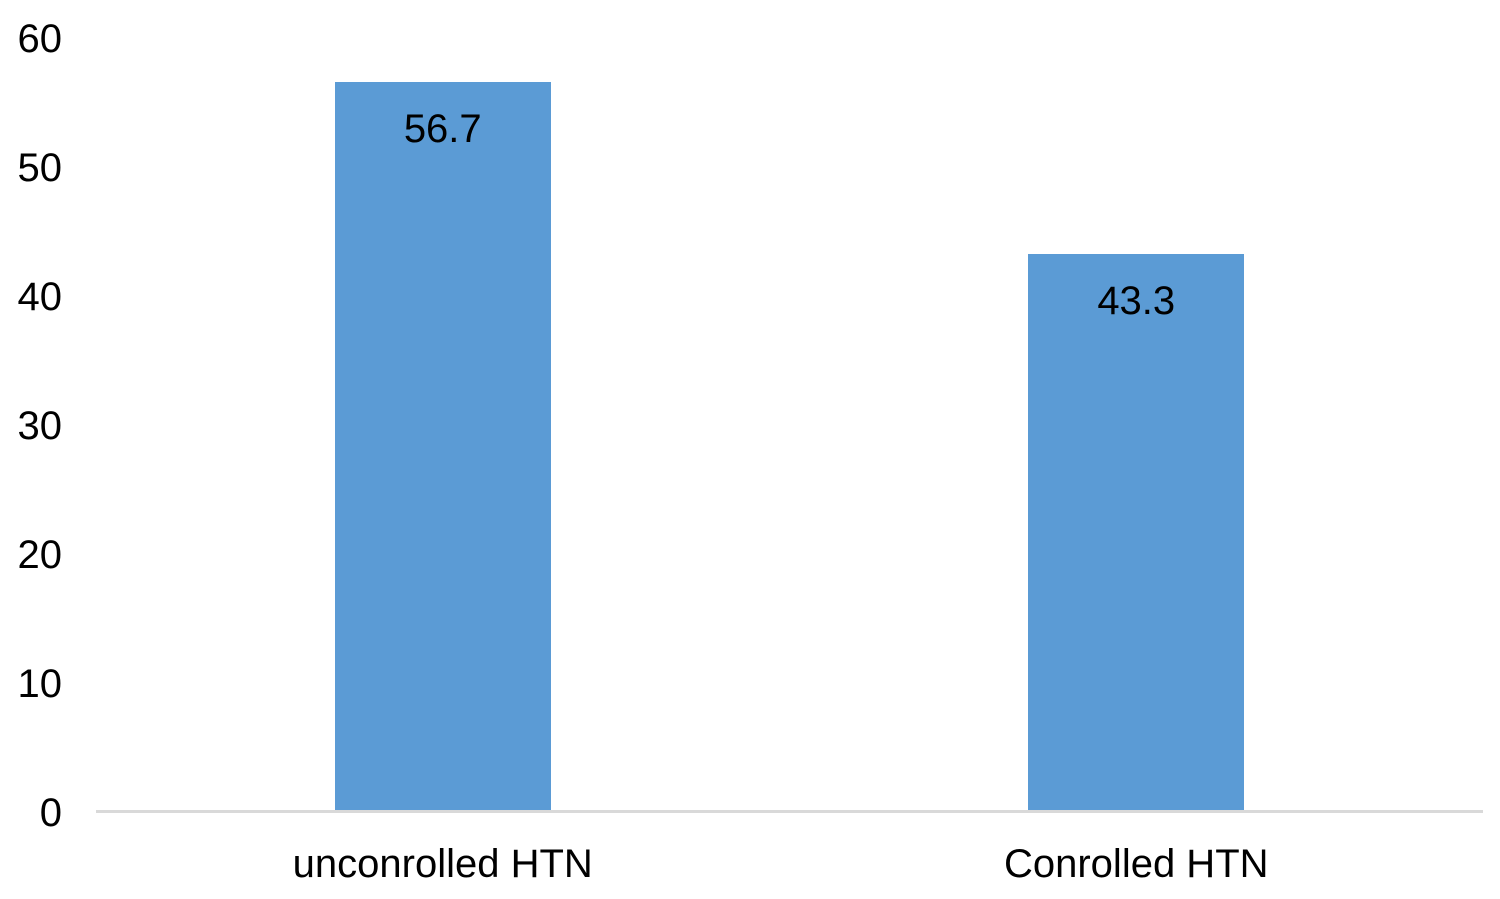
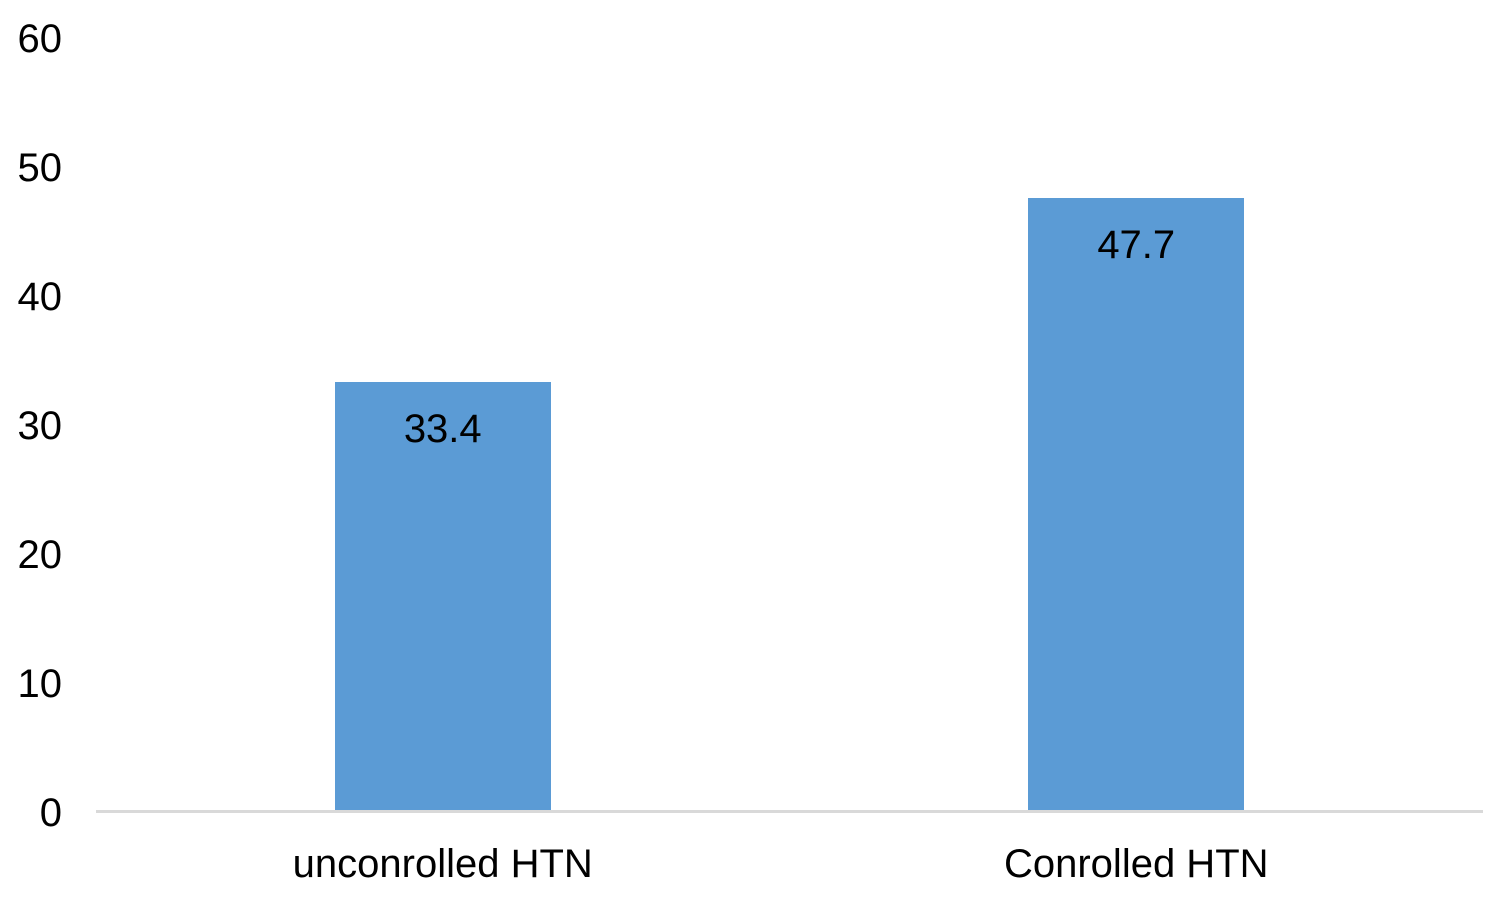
unconrolled HTN: 56.7 -> 33.4
Conrolled HTN: 43.3 -> 47.7
